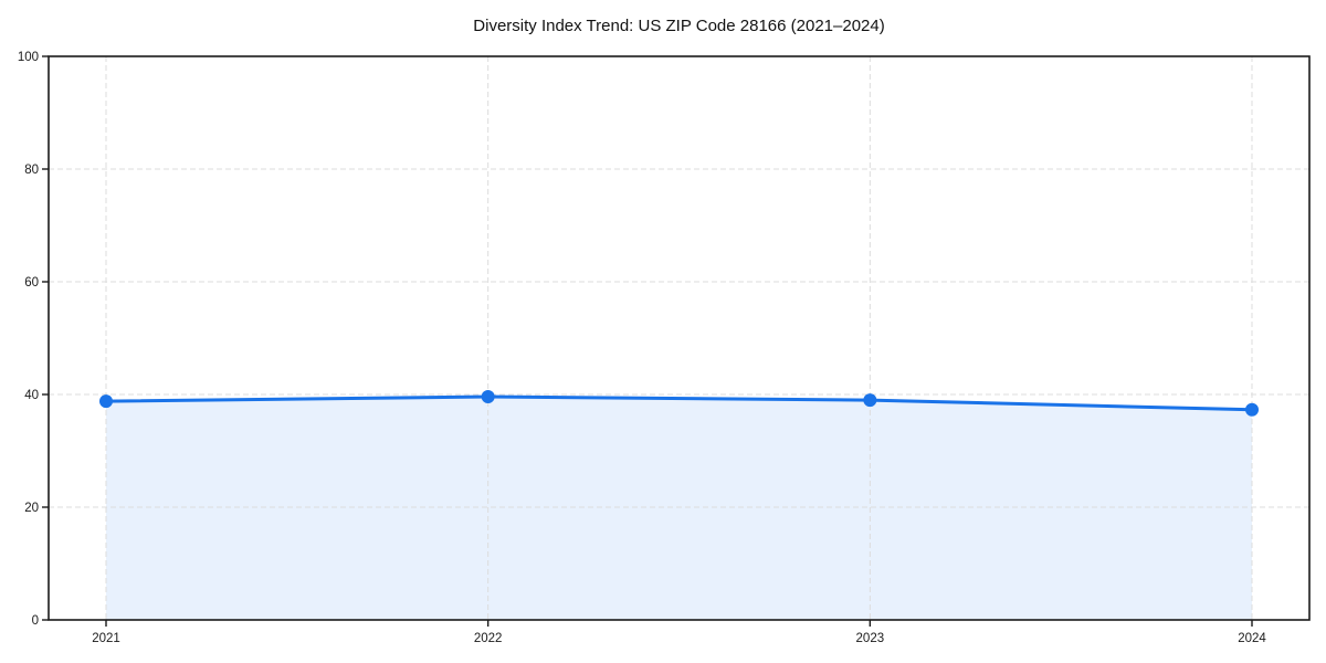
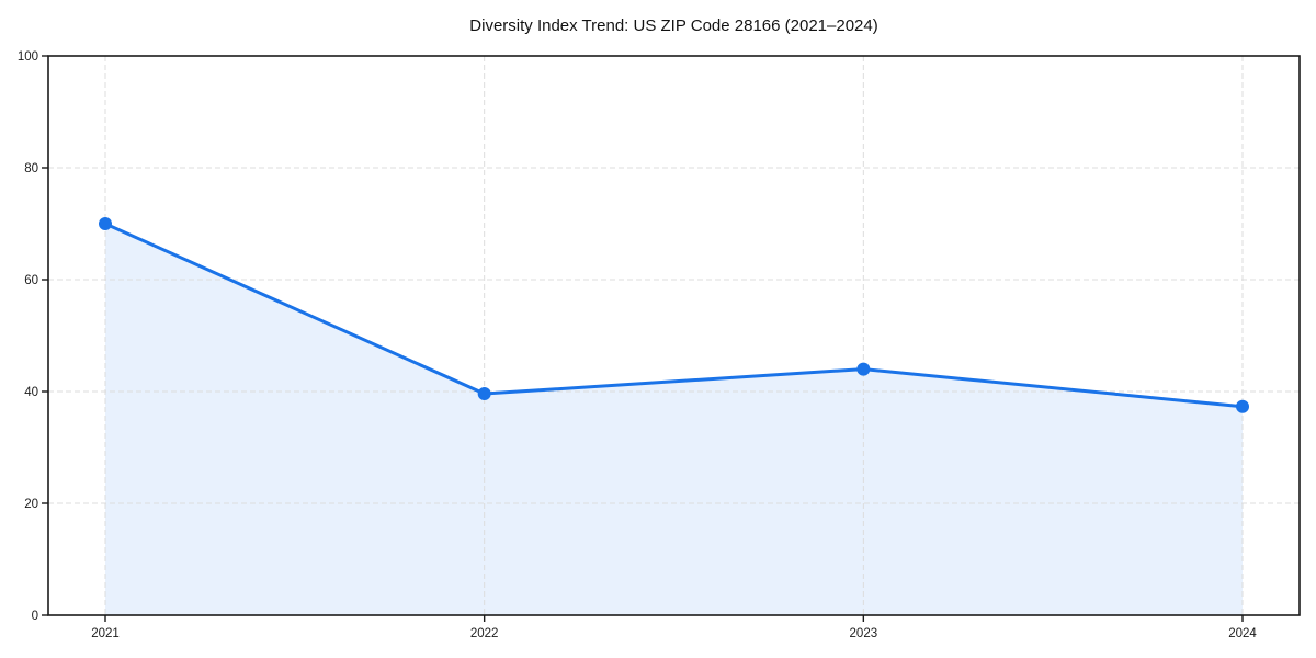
2021: 39 -> 70
2023: 39 -> 44
